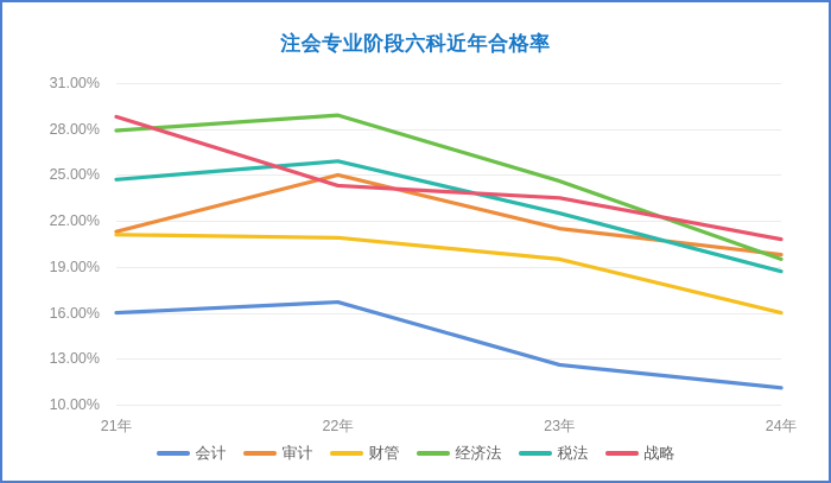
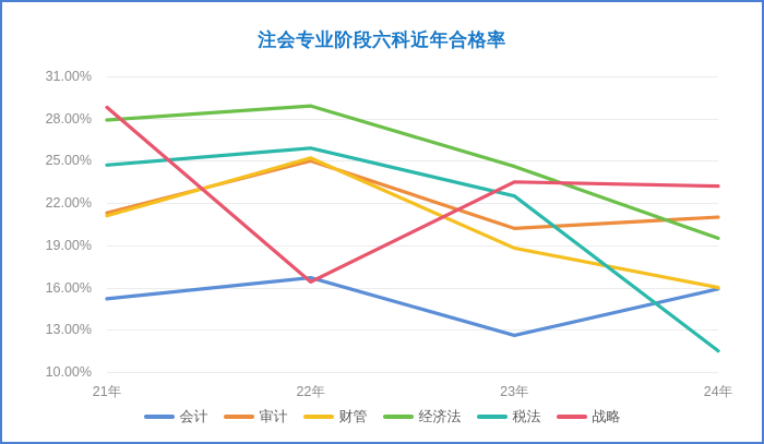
会计/21年: 16.0% -> 15.2%
财管/22年: 20.9% -> 25.2%
战略/22年: 24.3% -> 16.4%
审计/23年: 21.5% -> 20.2%
财管/23年: 19.5% -> 18.8%
会计/24年: 11.1% -> 15.9%
审计/24年: 19.8% -> 21.0%
税法/24年: 18.7% -> 11.5%
战略/24年: 20.8% -> 23.2%
